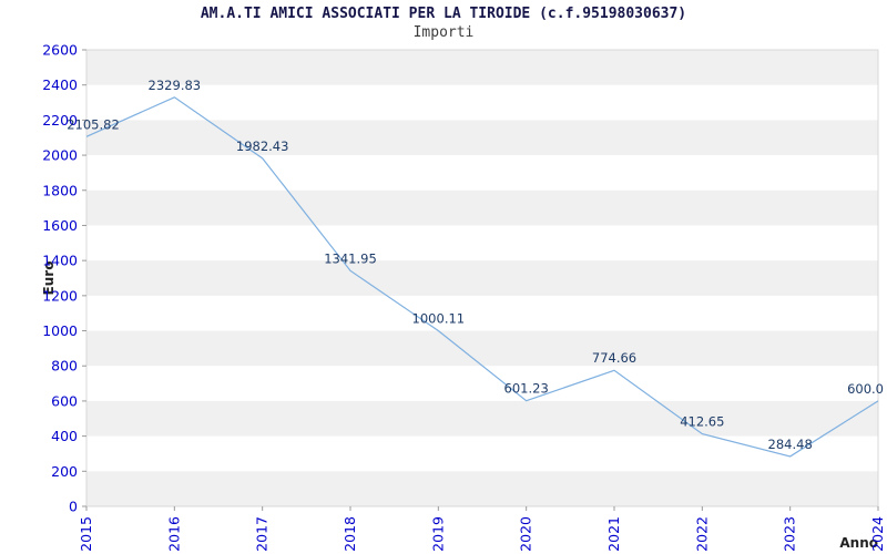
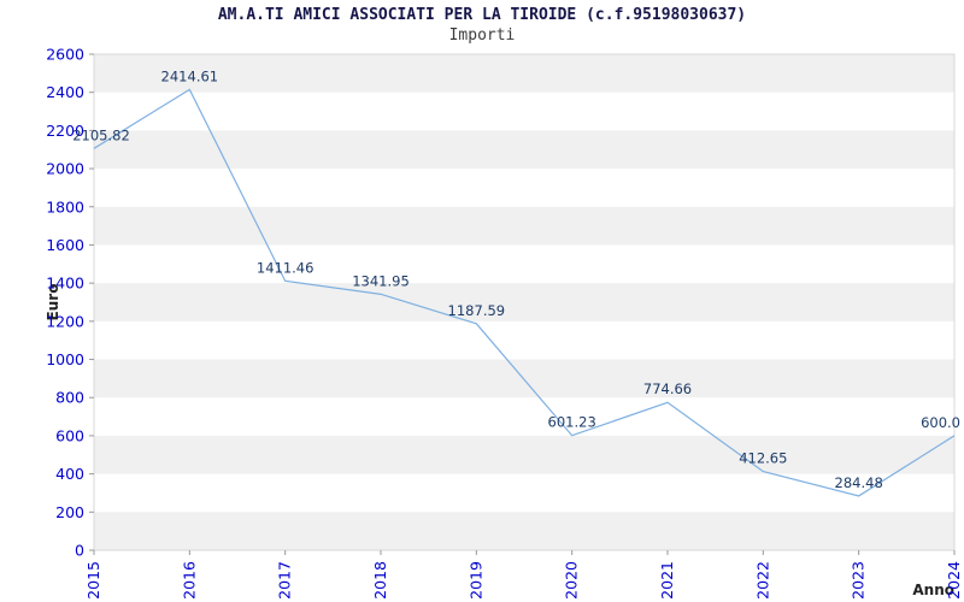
2016: 2329.83 -> 2414.61
2017: 1982.43 -> 1411.46
2019: 1000.11 -> 1187.59
